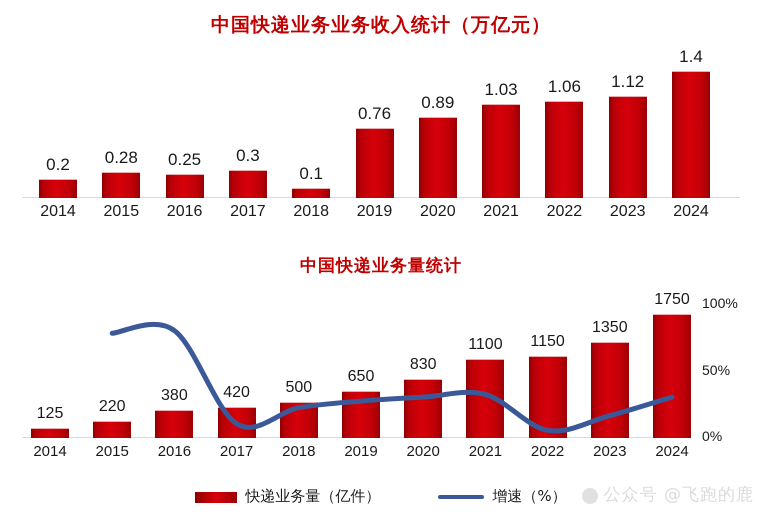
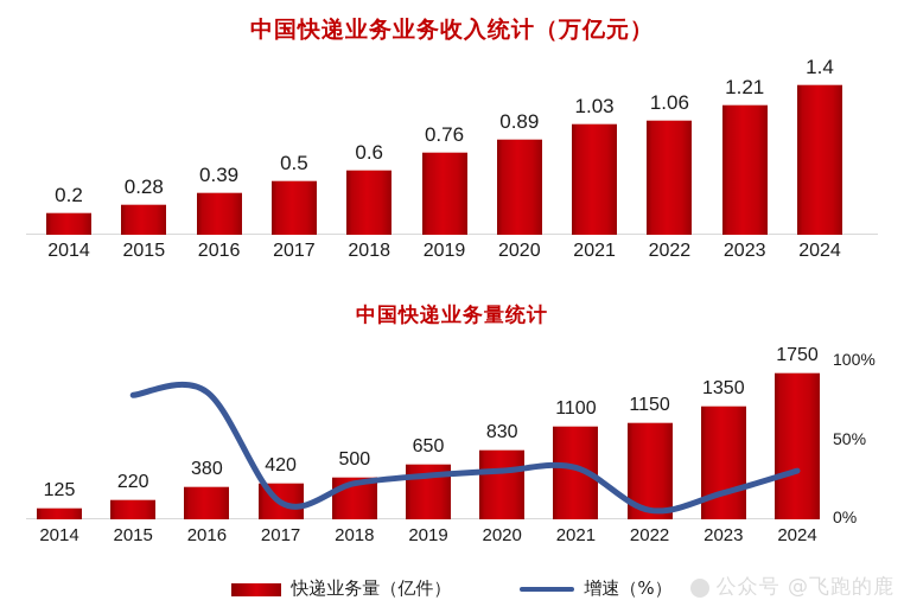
中国快递业务业务收入统计（万亿元）/2016: 0.25 -> 0.39
中国快递业务业务收入统计（万亿元）/2017: 0.3 -> 0.5
中国快递业务业务收入统计（万亿元）/2018: 0.1 -> 0.6
中国快递业务业务收入统计（万亿元）/2023: 1.12 -> 1.21
